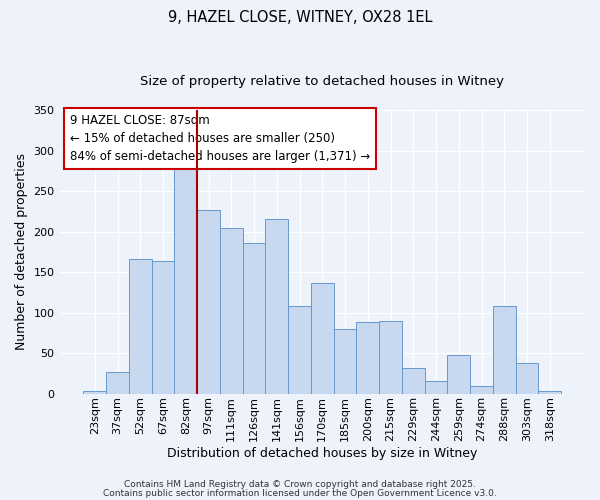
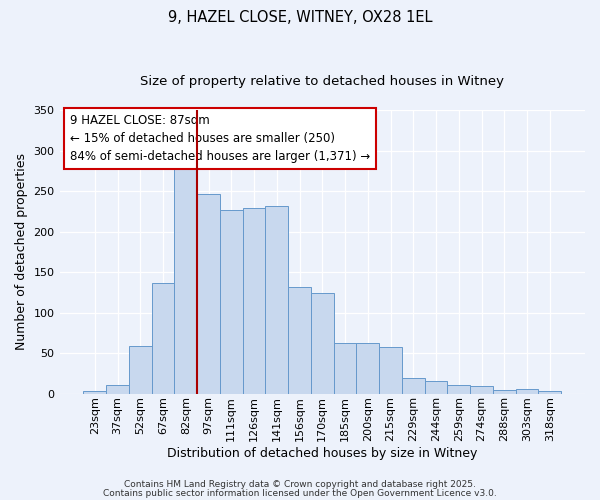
37sqm: 26 -> 11
52sqm: 166 -> 59
67sqm: 164 -> 136
97sqm: 226 -> 246
111sqm: 204 -> 226
126sqm: 186 -> 229
141sqm: 216 -> 232
156sqm: 108 -> 131
170sqm: 136 -> 124
185sqm: 80 -> 62
200sqm: 88 -> 62
215sqm: 90 -> 57
229sqm: 32 -> 19
259sqm: 48 -> 10
288sqm: 108 -> 4
303sqm: 38 -> 6
